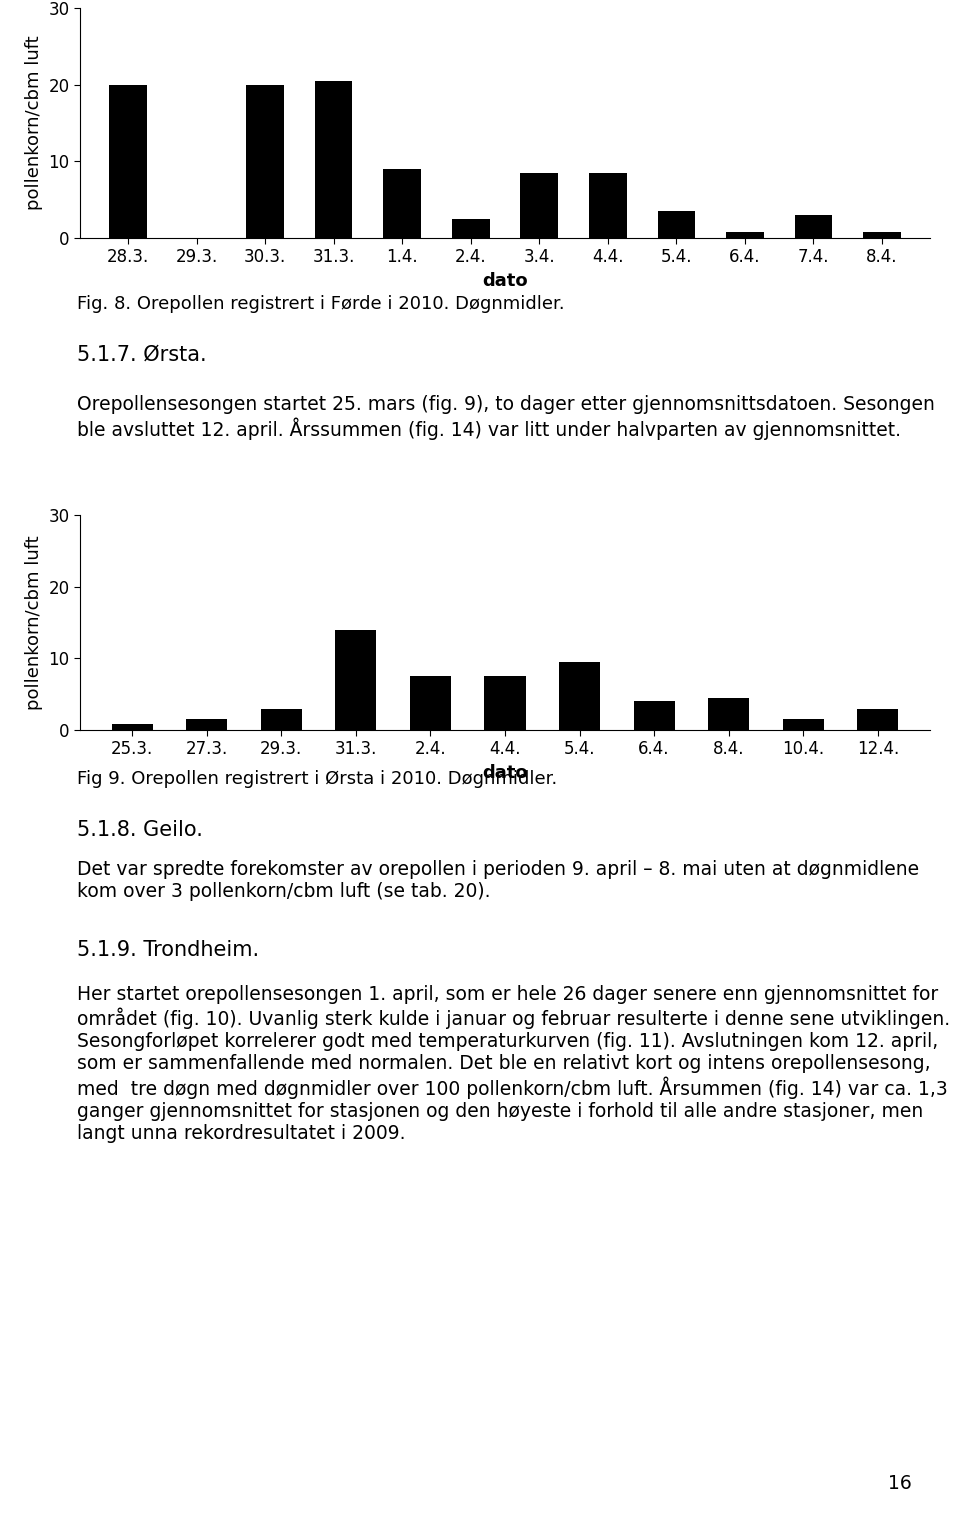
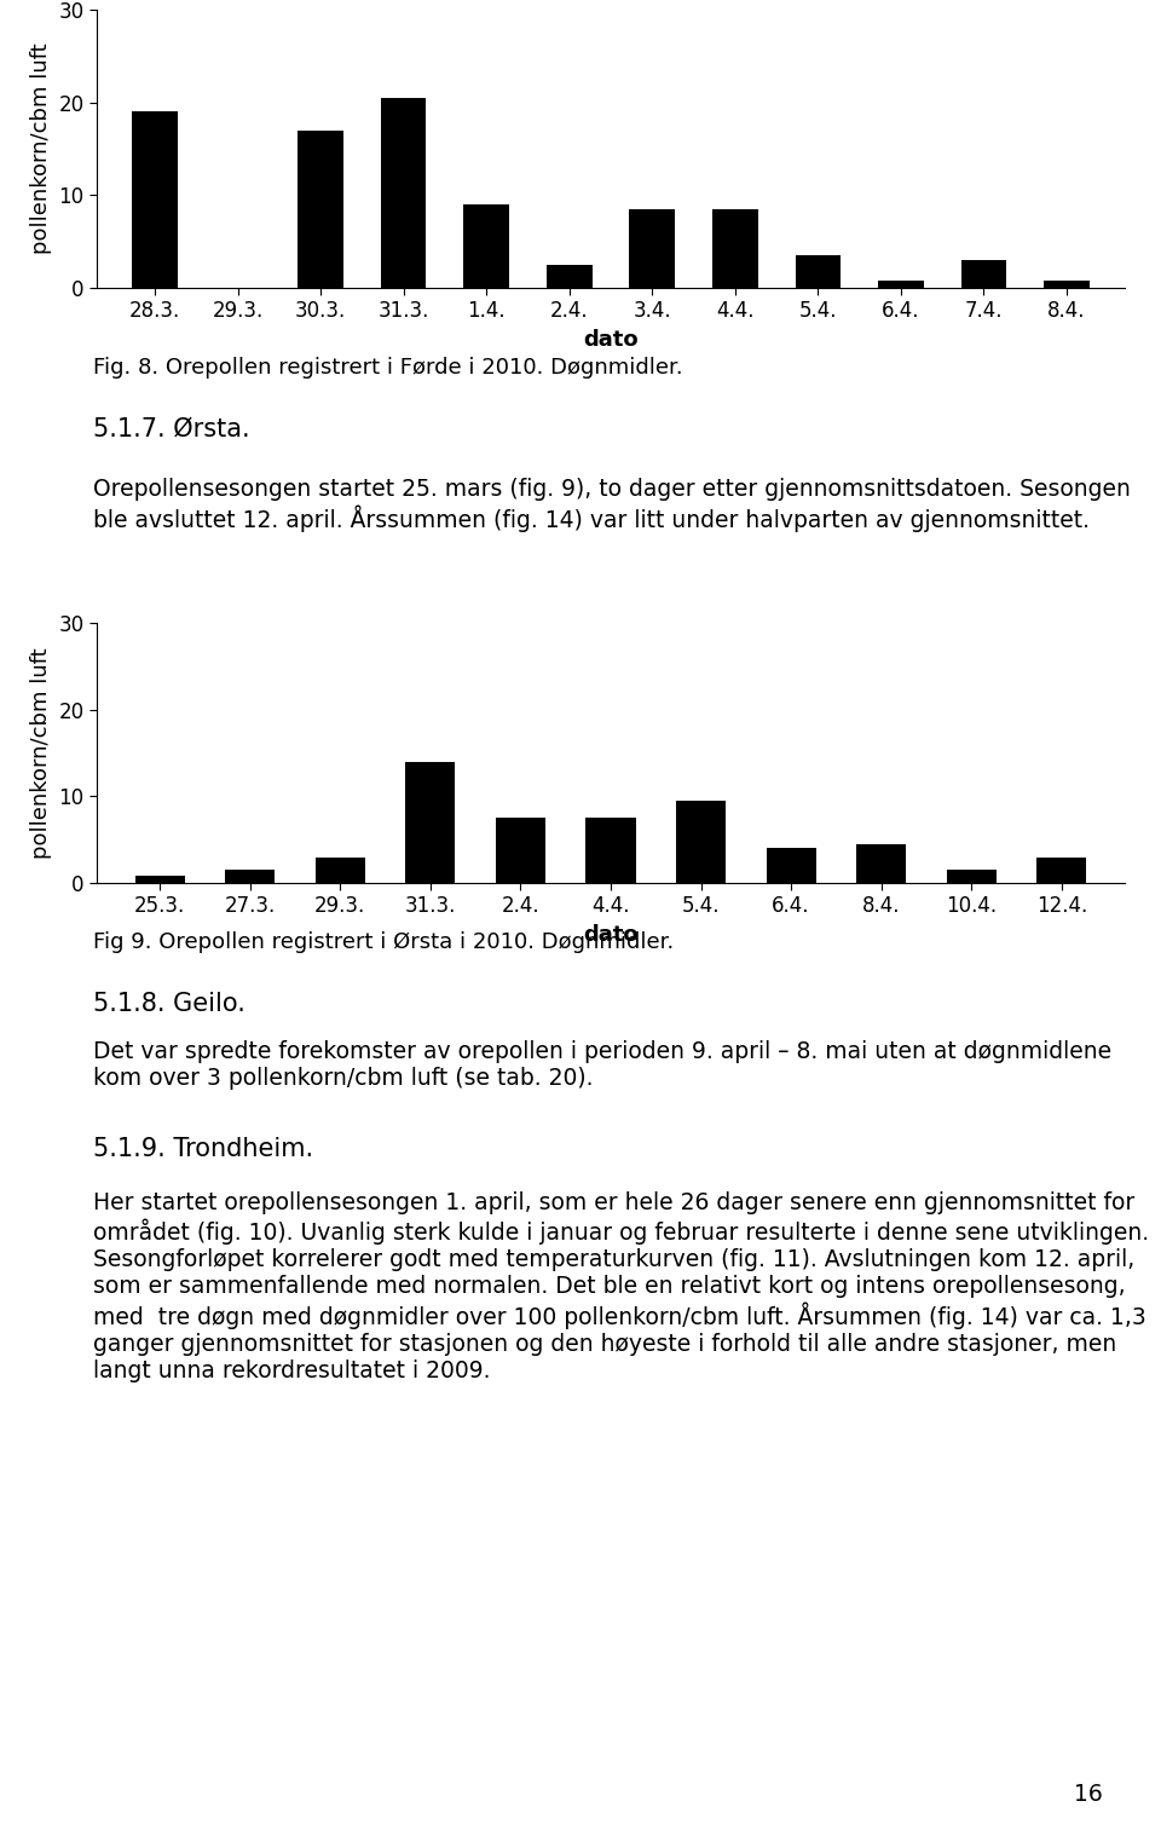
28.3.: 20.0 -> 19.0
30.3.: 20.0 -> 17.0
